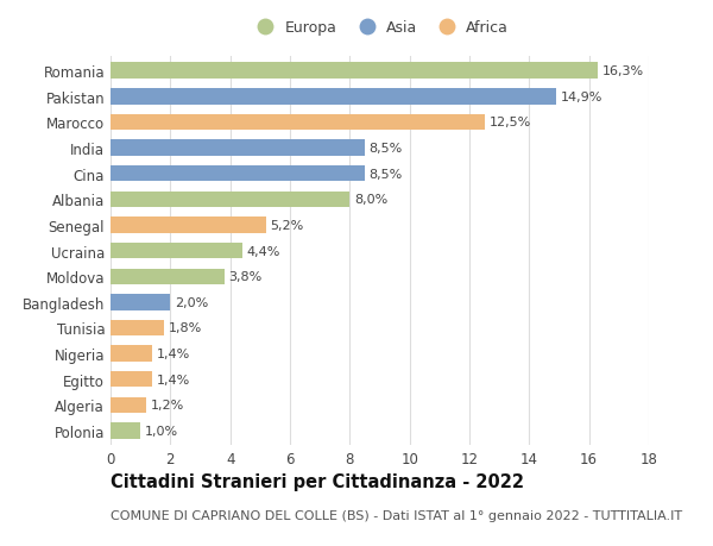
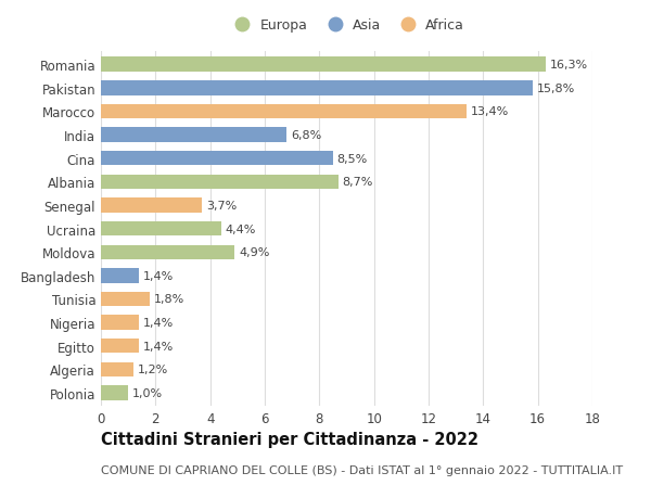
Pakistan: 14,9% -> 15,8%
Marocco: 12,5% -> 13,4%
India: 8,5% -> 6,8%
Albania: 8,0% -> 8,7%
Senegal: 5,2% -> 3,7%
Moldova: 3,8% -> 4,9%
Bangladesh: 2,0% -> 1,4%
